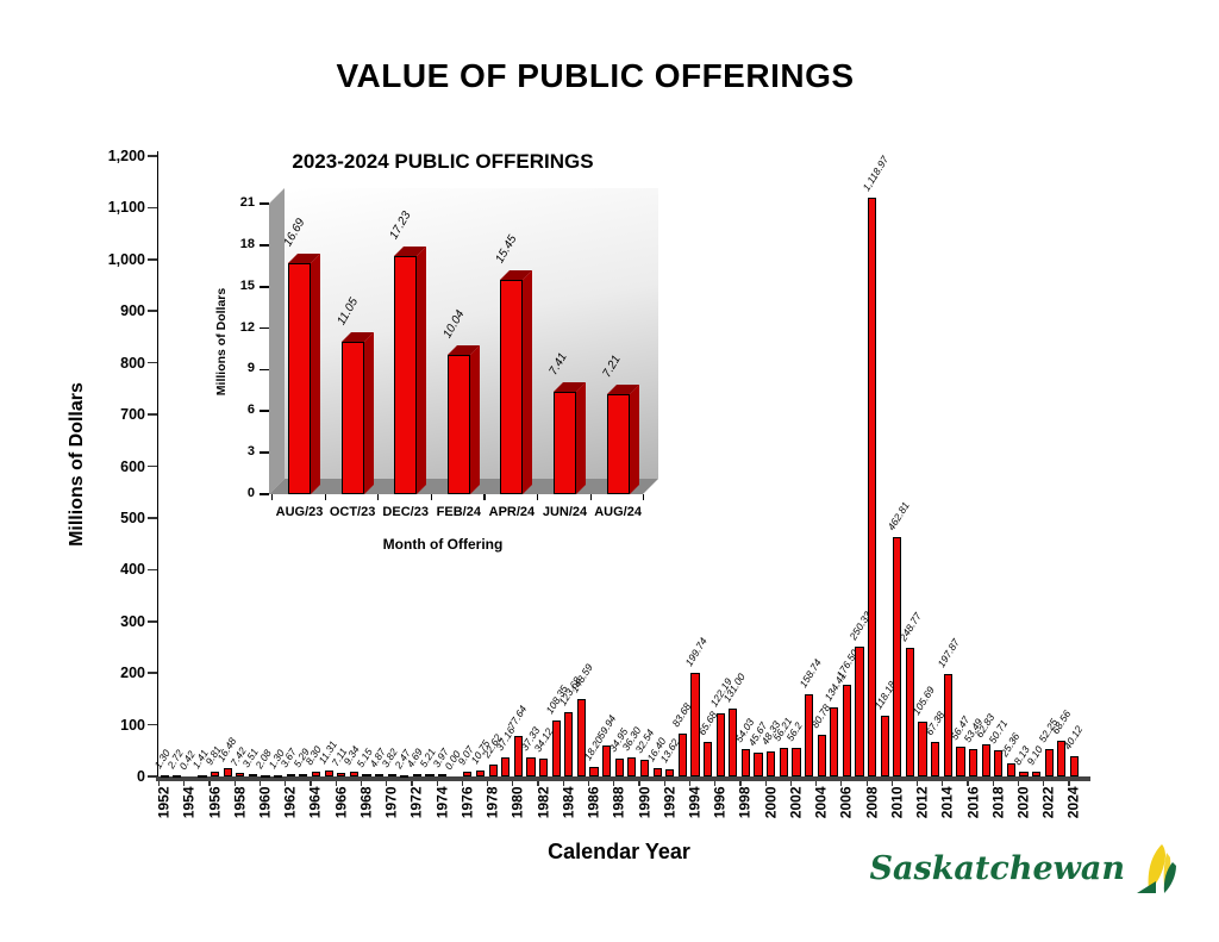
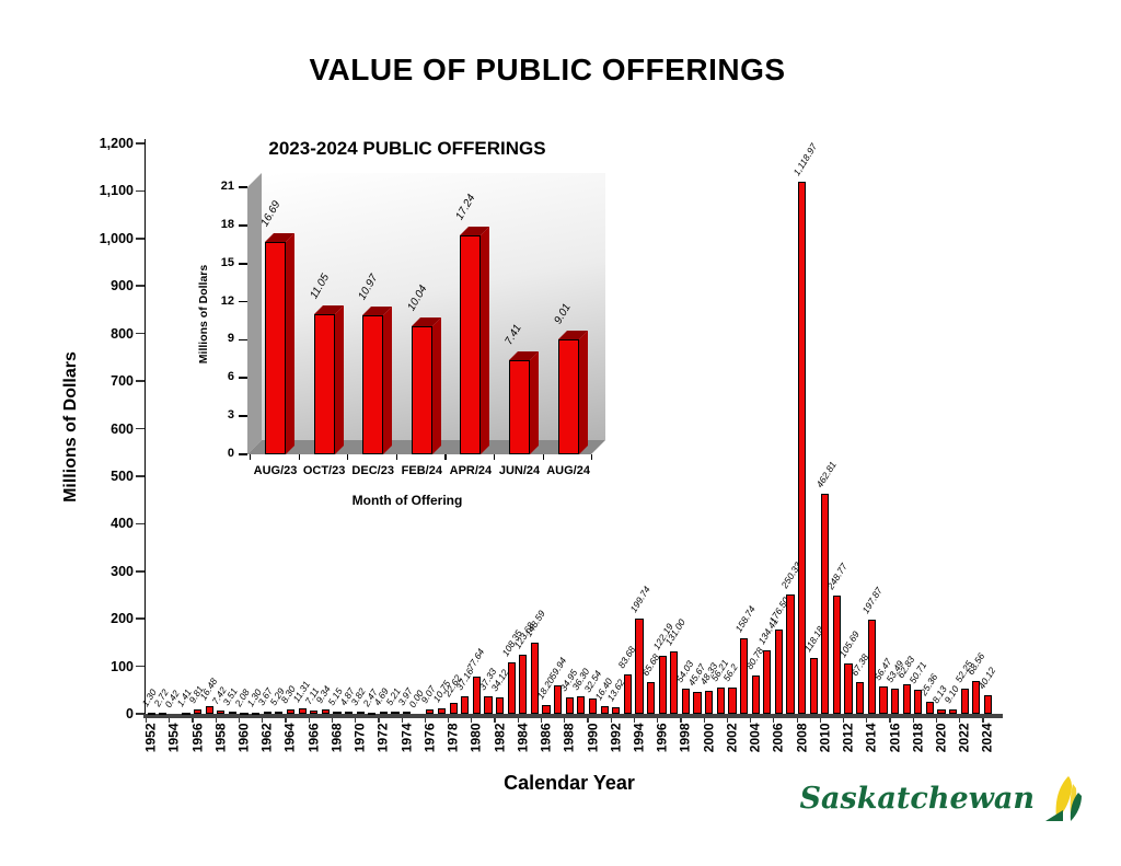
2023-2024 PUBLIC OFFERINGS/DEC/23: 17.23 -> 10.97
2023-2024 PUBLIC OFFERINGS/APR/24: 15.45 -> 17.24
2023-2024 PUBLIC OFFERINGS/AUG/24: 7.21 -> 9.01
